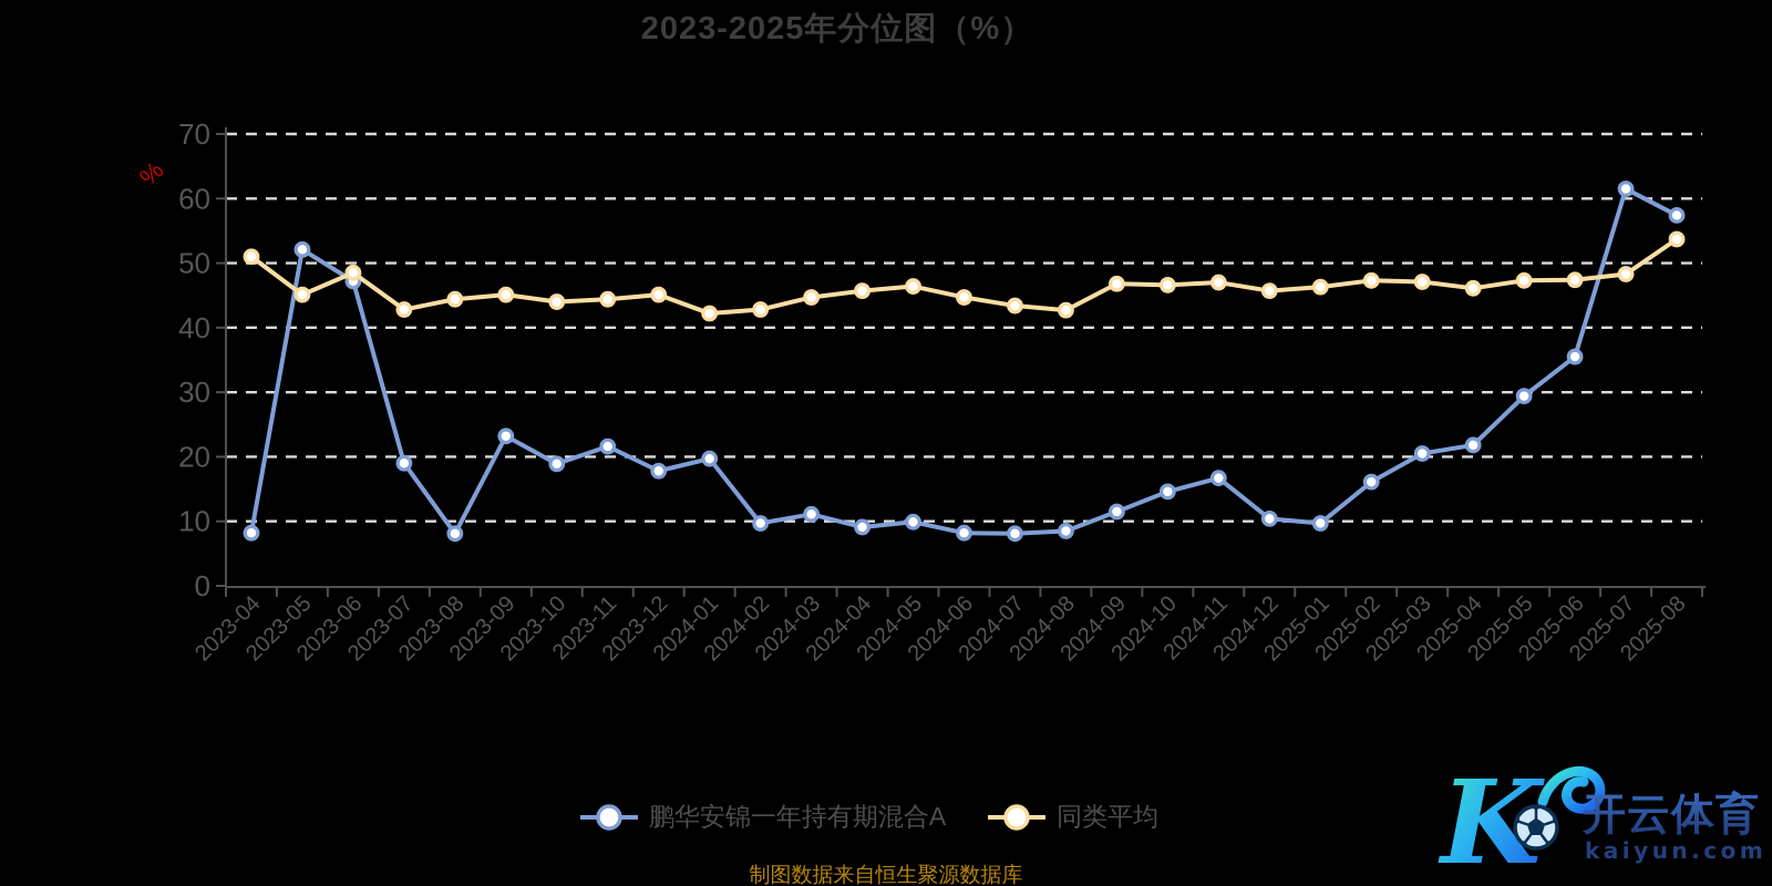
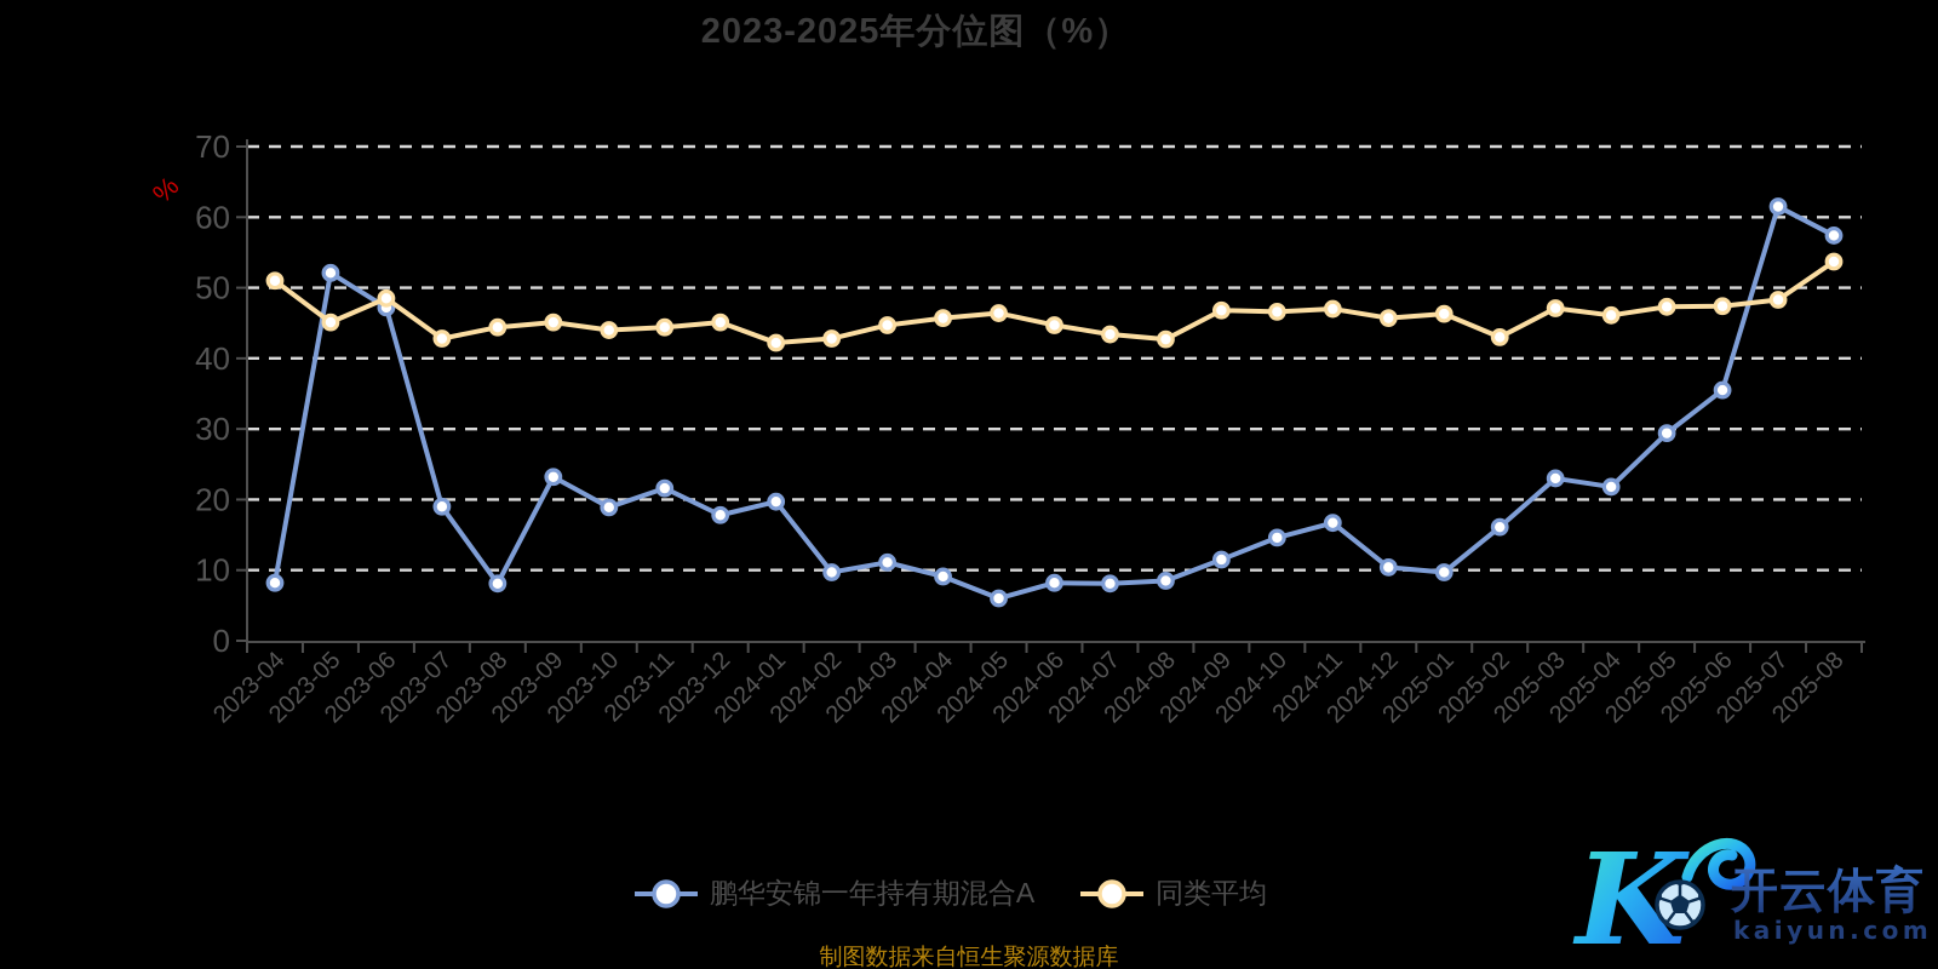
鹏华安锦一年持有期混合A/2024-05: 10 -> 6
同类平均/2025-02: 47 -> 43
鹏华安锦一年持有期混合A/2025-03: 20 -> 23
